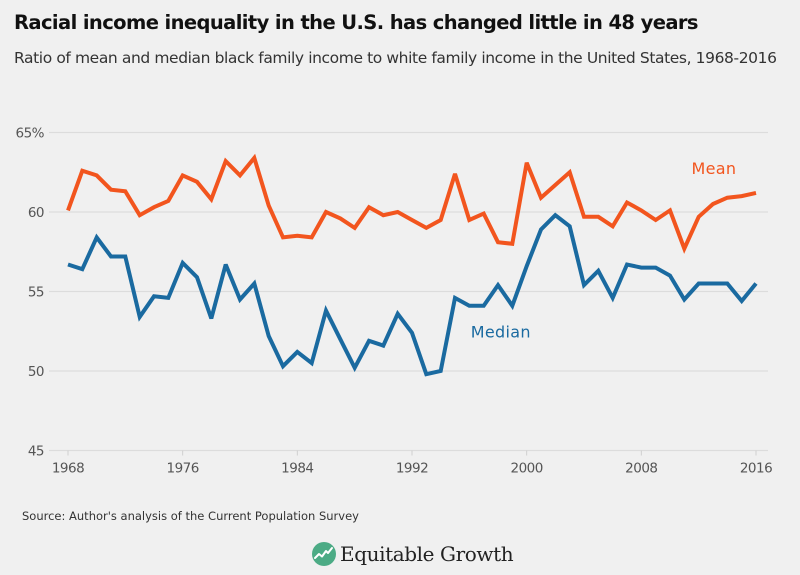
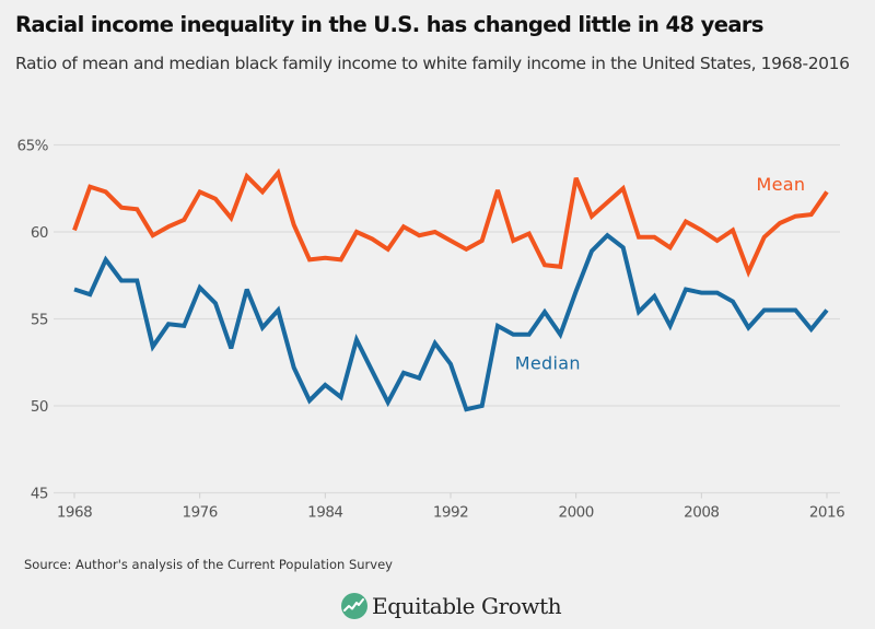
Mean/2016: 61.2% -> 62.3%
